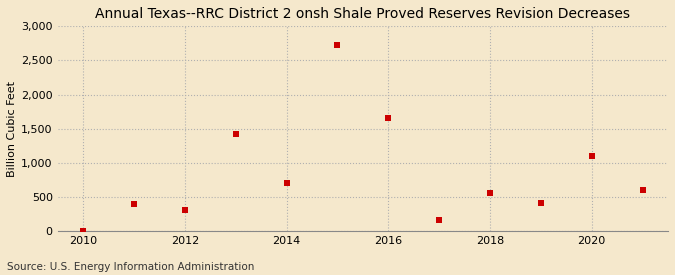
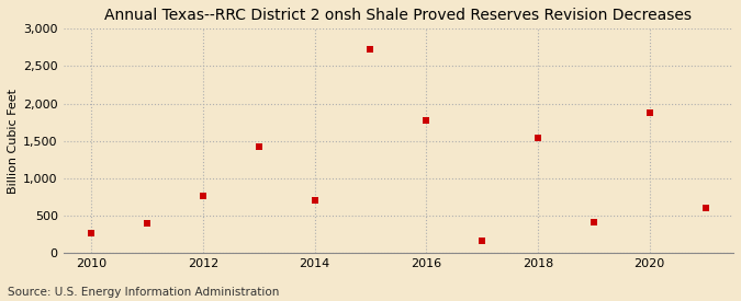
2010: 0 -> 260
2012: 300 -> 760
2016: 1,650 -> 1,780
2018: 560 -> 1,540
2020: 1,100 -> 1,880
